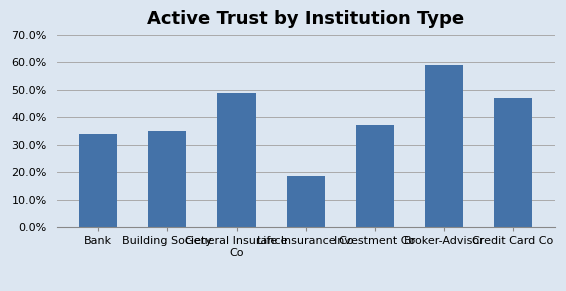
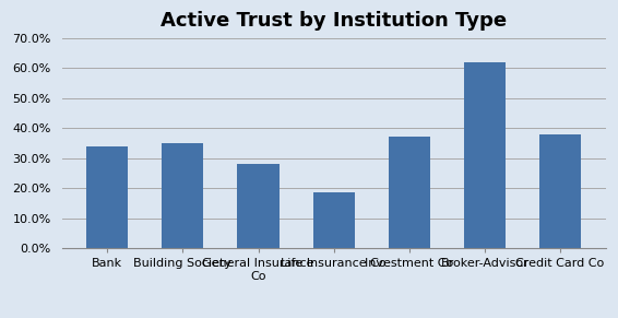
General Insurance Co: 49.0% -> 28.0%
Broker-Advisor: 59.0% -> 62.0%
Credit Card Co: 47.0% -> 38.0%
